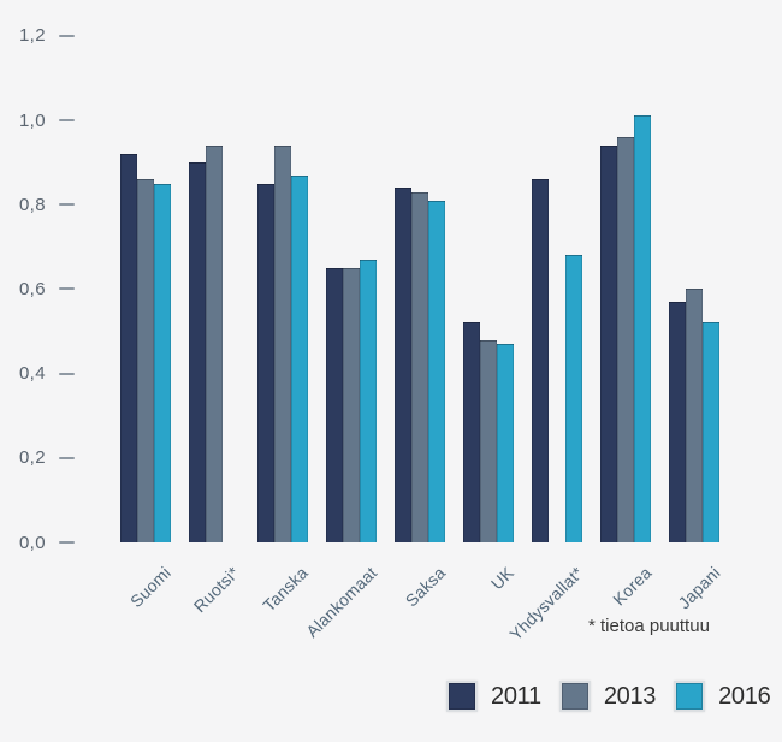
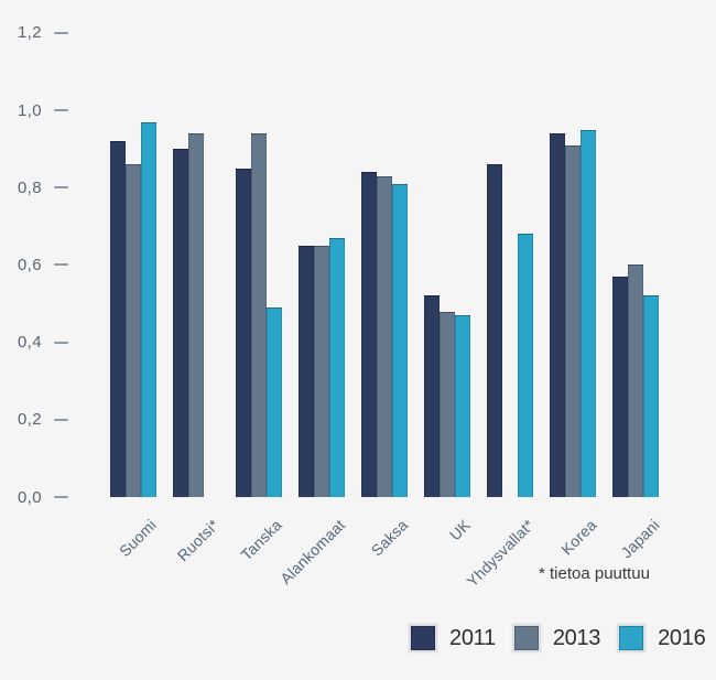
2016/Suomi: 0,85 -> 0,97
2016/Tanska: 0,87 -> 0,49
2013/Korea: 0,96 -> 0,91
2016/Korea: 1,01 -> 0,95
